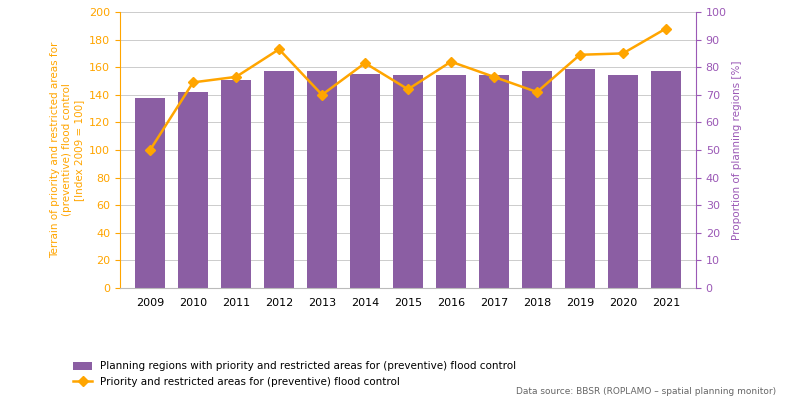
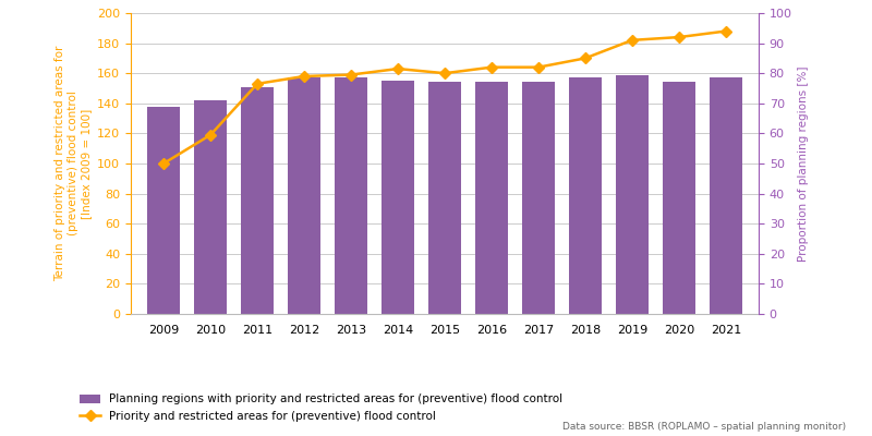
Priority and restricted areas for (preventive) flood control/2010: 149 -> 119
Priority and restricted areas for (preventive) flood control/2012: 173 -> 158
Priority and restricted areas for (preventive) flood control/2013: 140 -> 159
Priority and restricted areas for (preventive) flood control/2015: 144 -> 160
Priority and restricted areas for (preventive) flood control/2017: 153 -> 164
Priority and restricted areas for (preventive) flood control/2018: 142 -> 170
Priority and restricted areas for (preventive) flood control/2019: 169 -> 182
Priority and restricted areas for (preventive) flood control/2020: 170 -> 184
